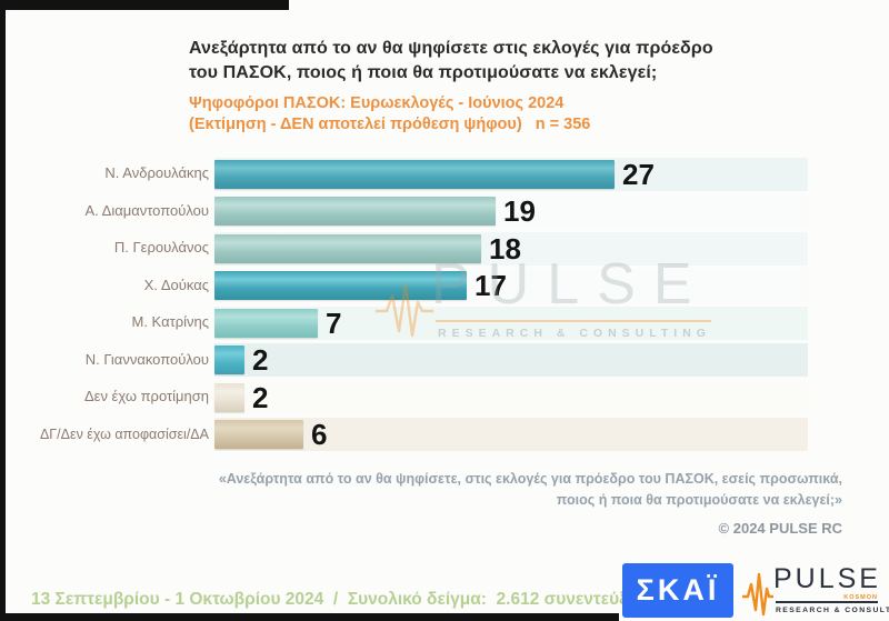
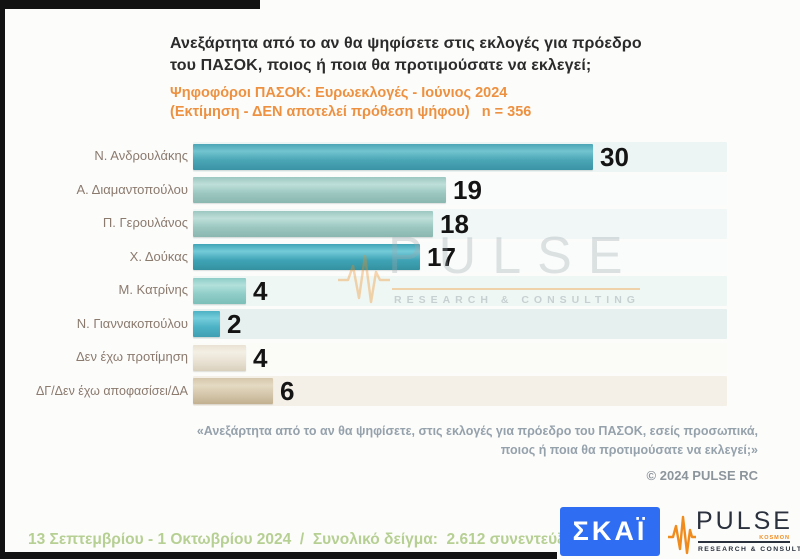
Ν. Ανδρουλάκης: 27 -> 30
Μ. Κατρίνης: 7 -> 4
Δεν έχω προτίμηση: 2 -> 4
